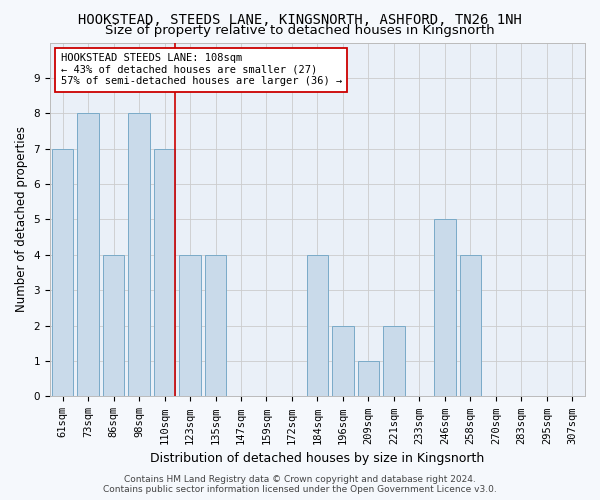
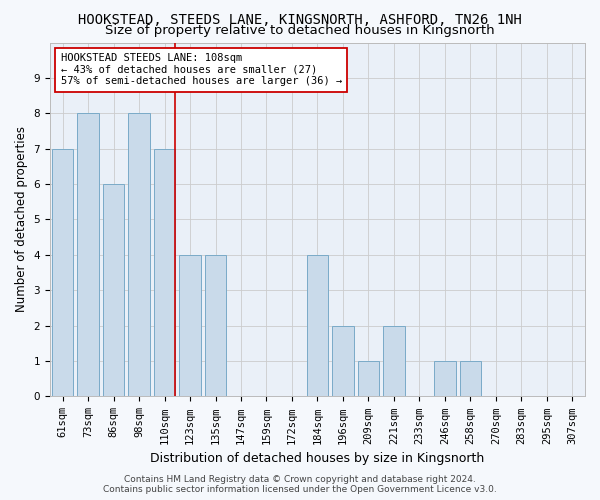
86sqm: 4 -> 6
246sqm: 5 -> 1
258sqm: 4 -> 1
